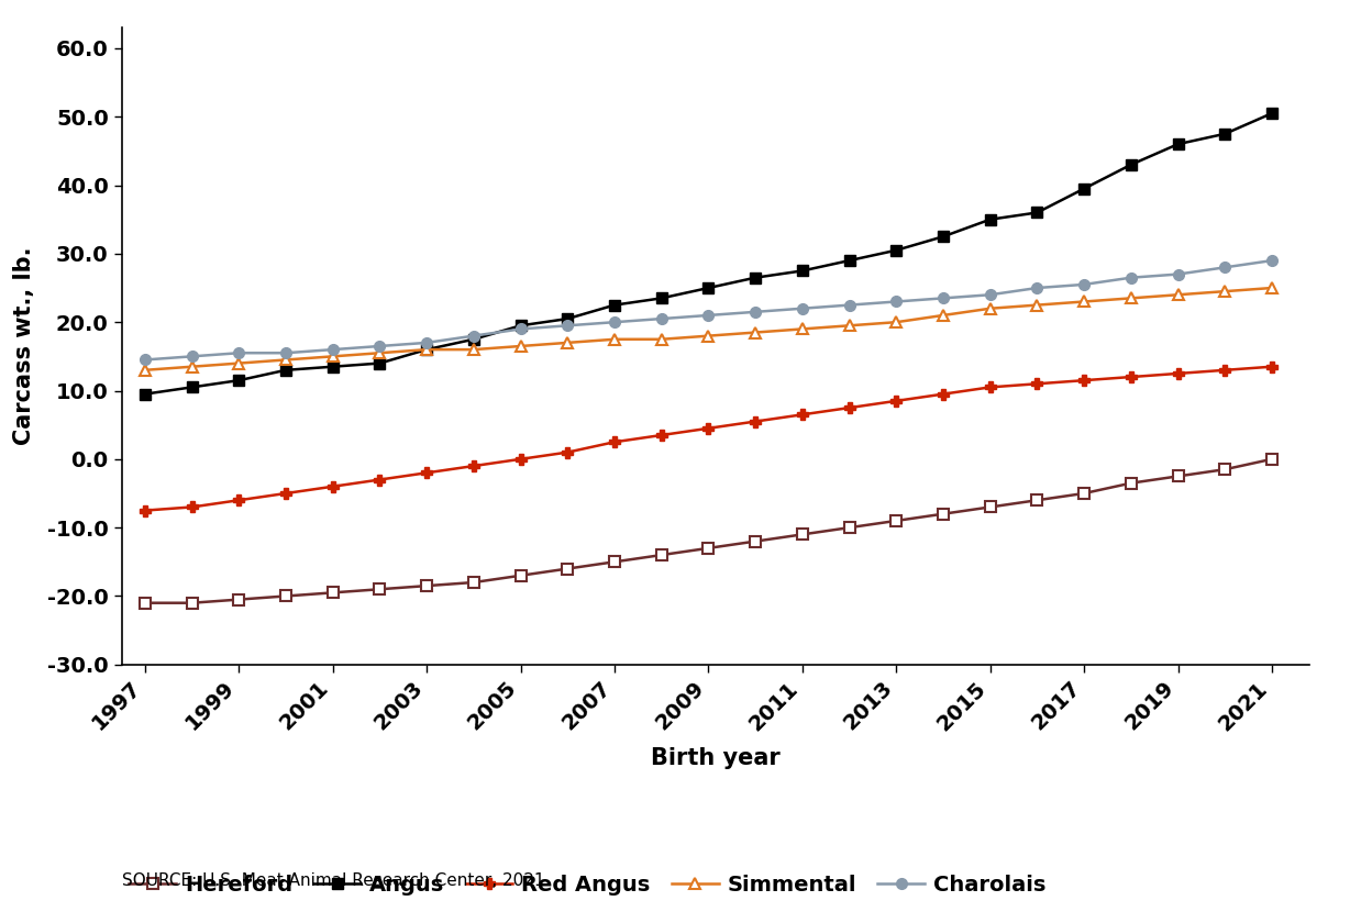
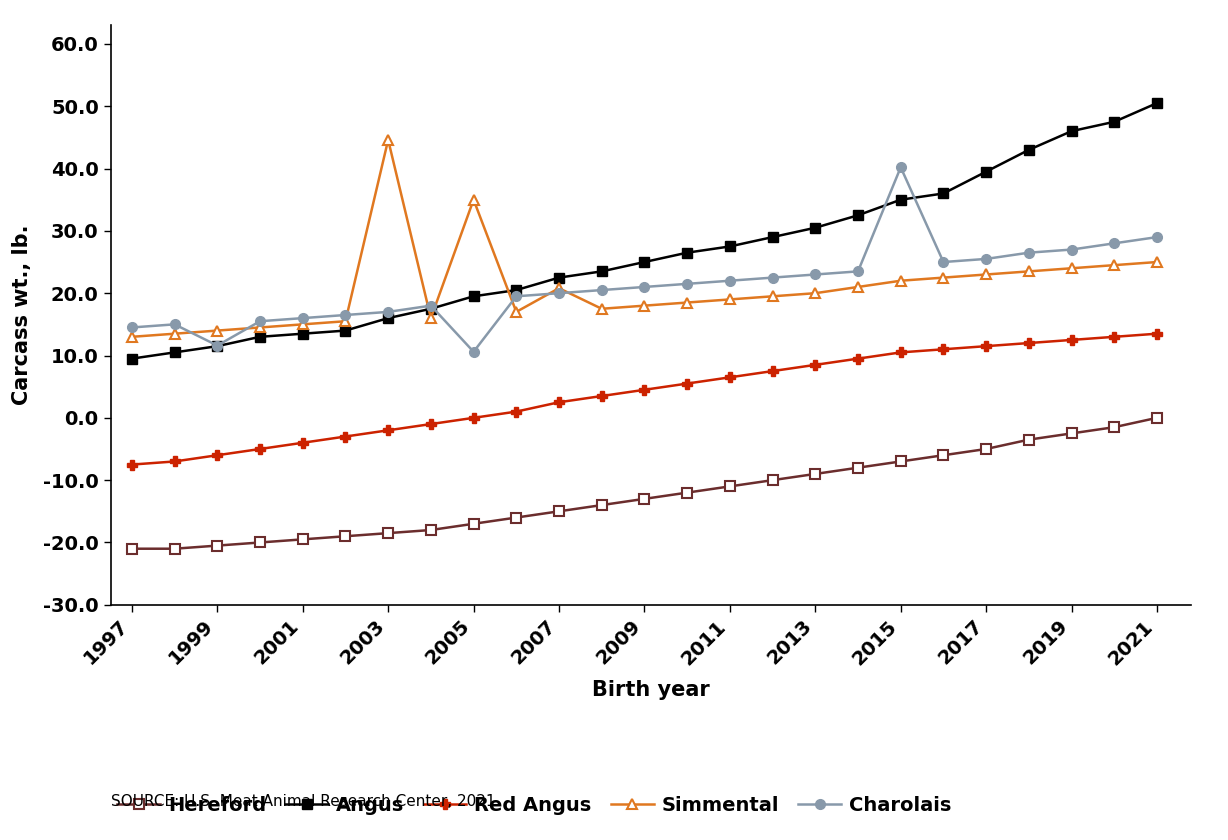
Charolais/1999: 15.5 -> 11.6
Simmental/2003: 16.0 -> 44.6
Simmental/2005: 16.5 -> 35.0
Charolais/2005: 19.0 -> 10.6
Simmental/2007: 17.5 -> 20.8
Charolais/2015: 24.0 -> 40.2
